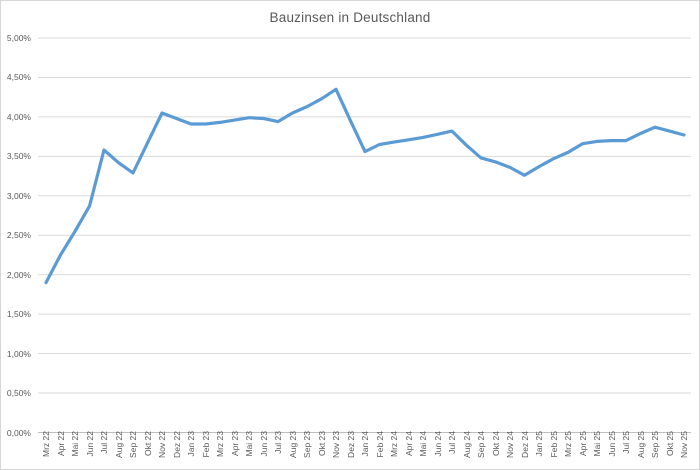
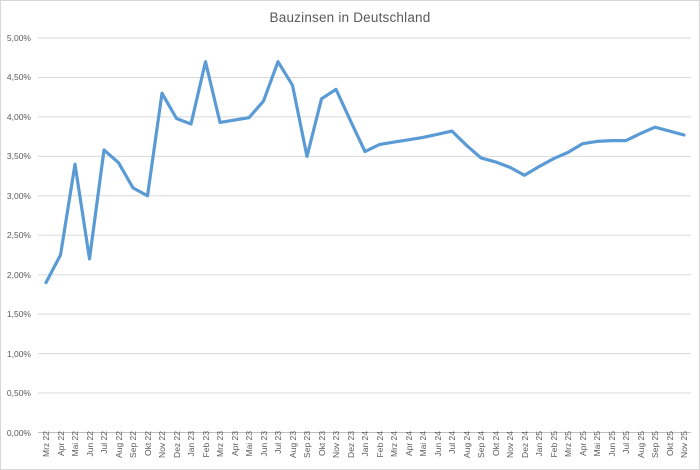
Mai 22: 2,5% -> 3,4%
Jun 22: 2,9% -> 2,2%
Sep 22: 3,3% -> 3,1%
Okt 22: 3,7% -> 3,0%
Nov 22: 4,0% -> 4,3%
Feb 23: 3,9% -> 4,7%
Jun 23: 4,0% -> 4,2%
Jul 23: 3,9% -> 4,7%
Aug 23: 4,0% -> 4,4%
Sep 23: 4,1% -> 3,5%
